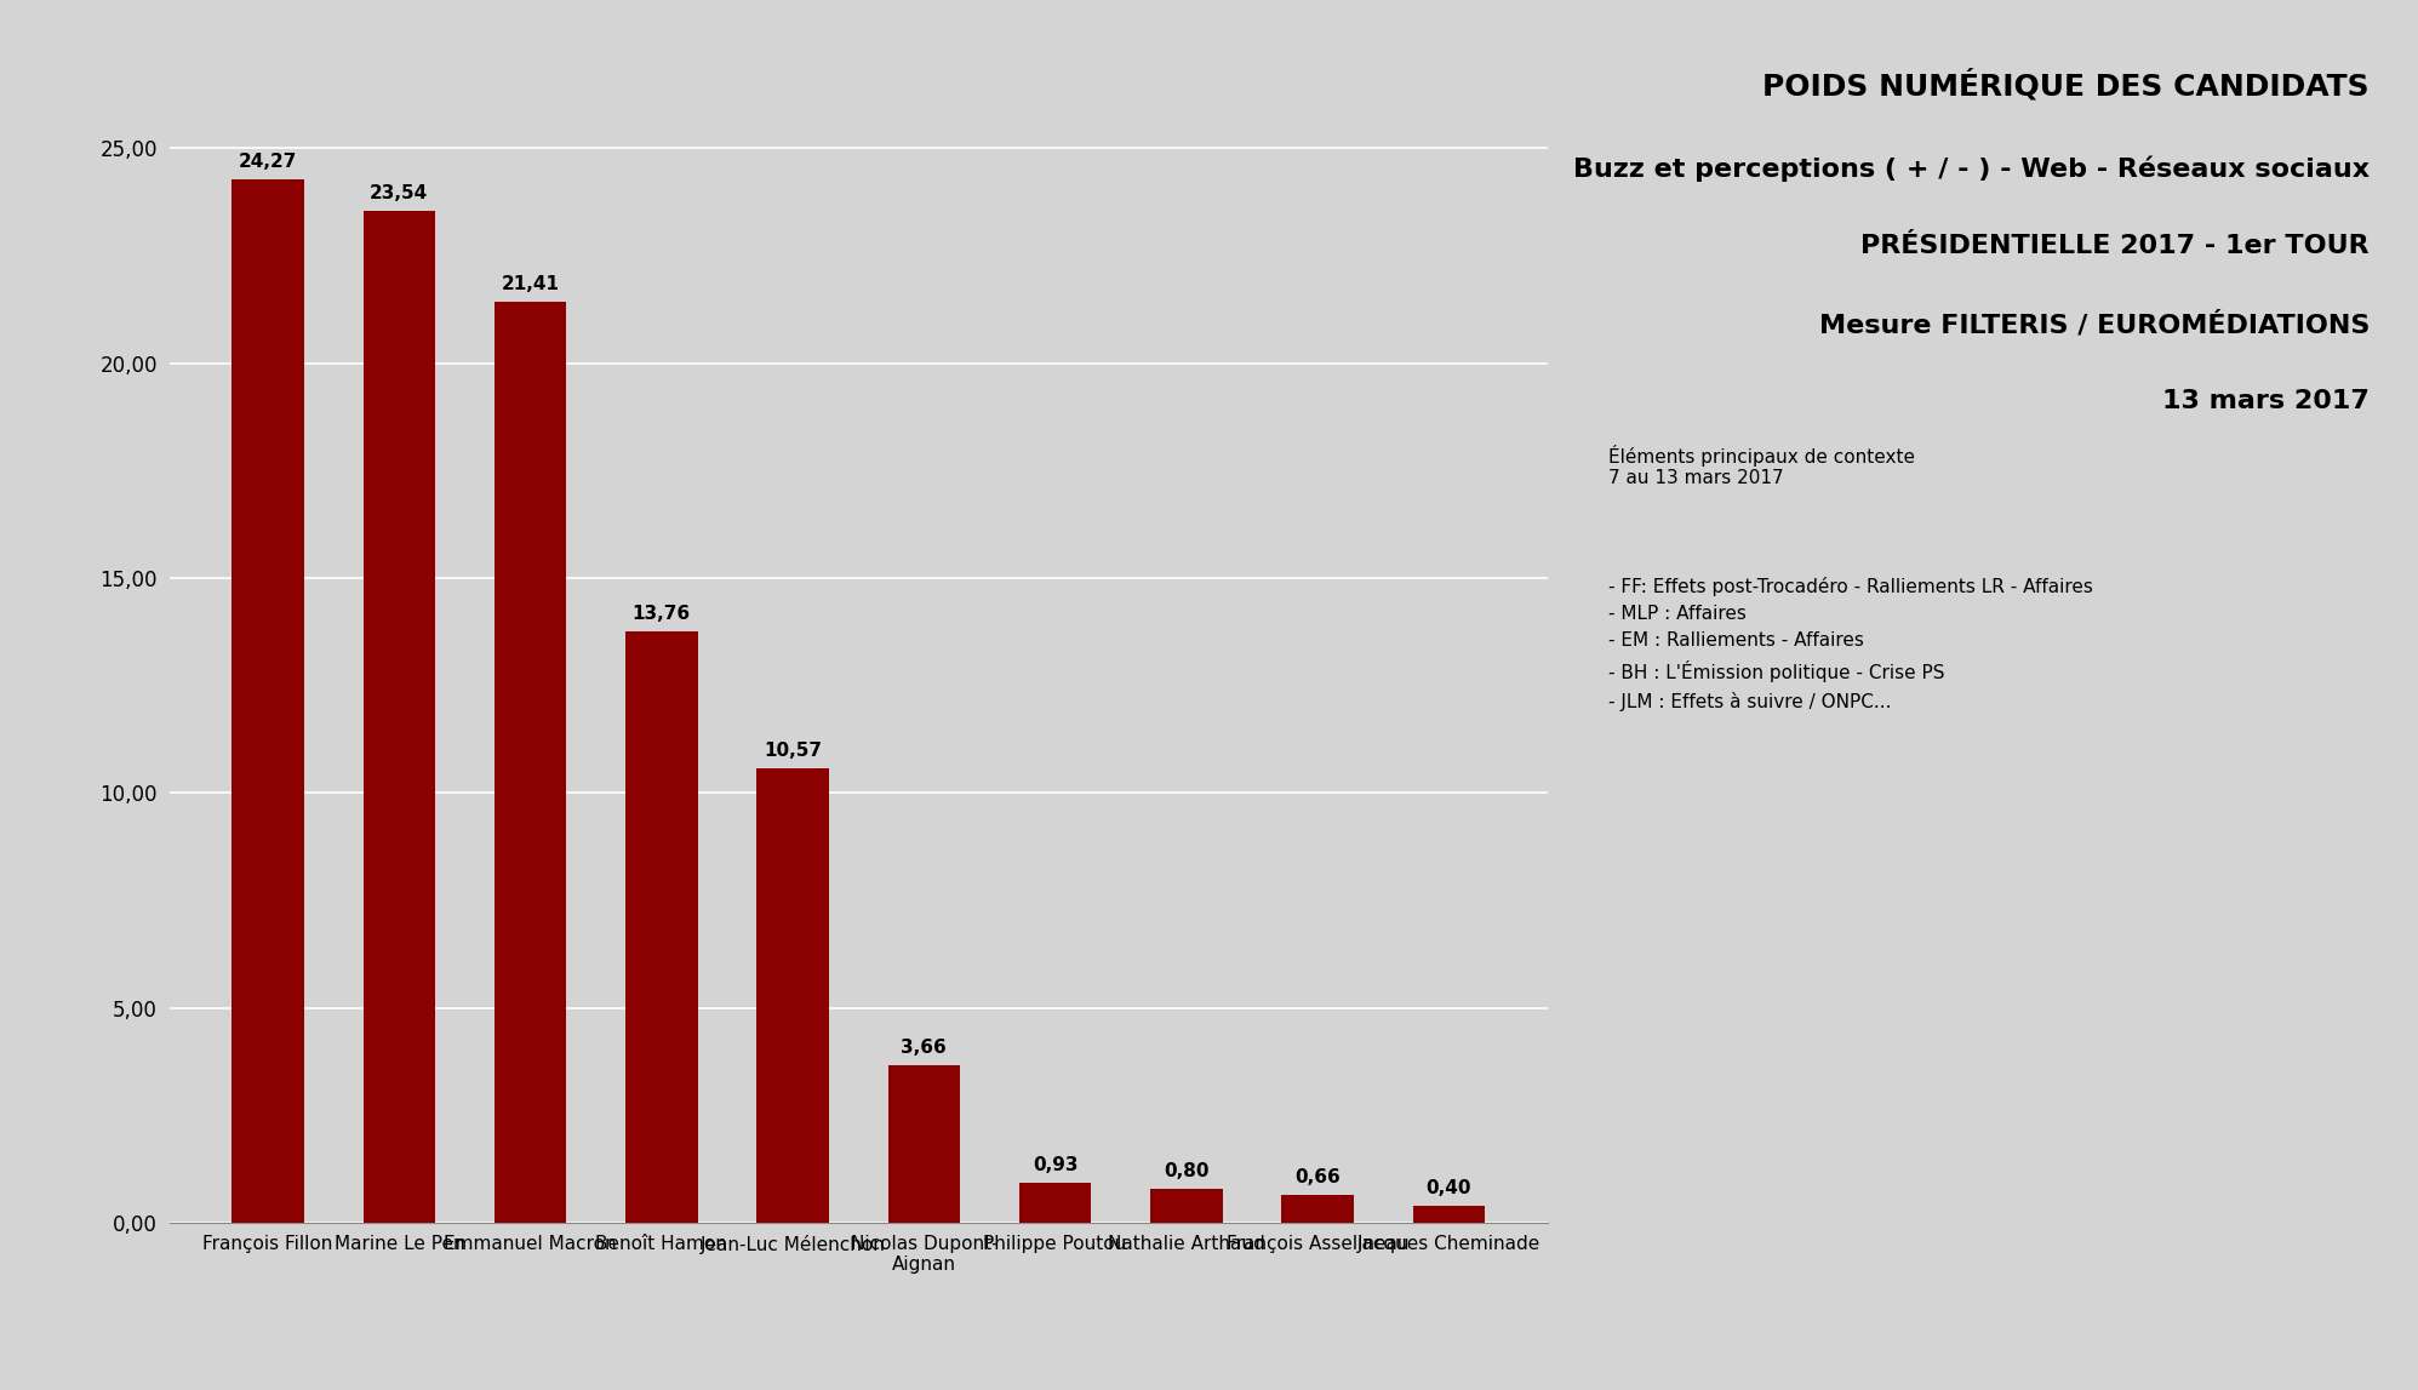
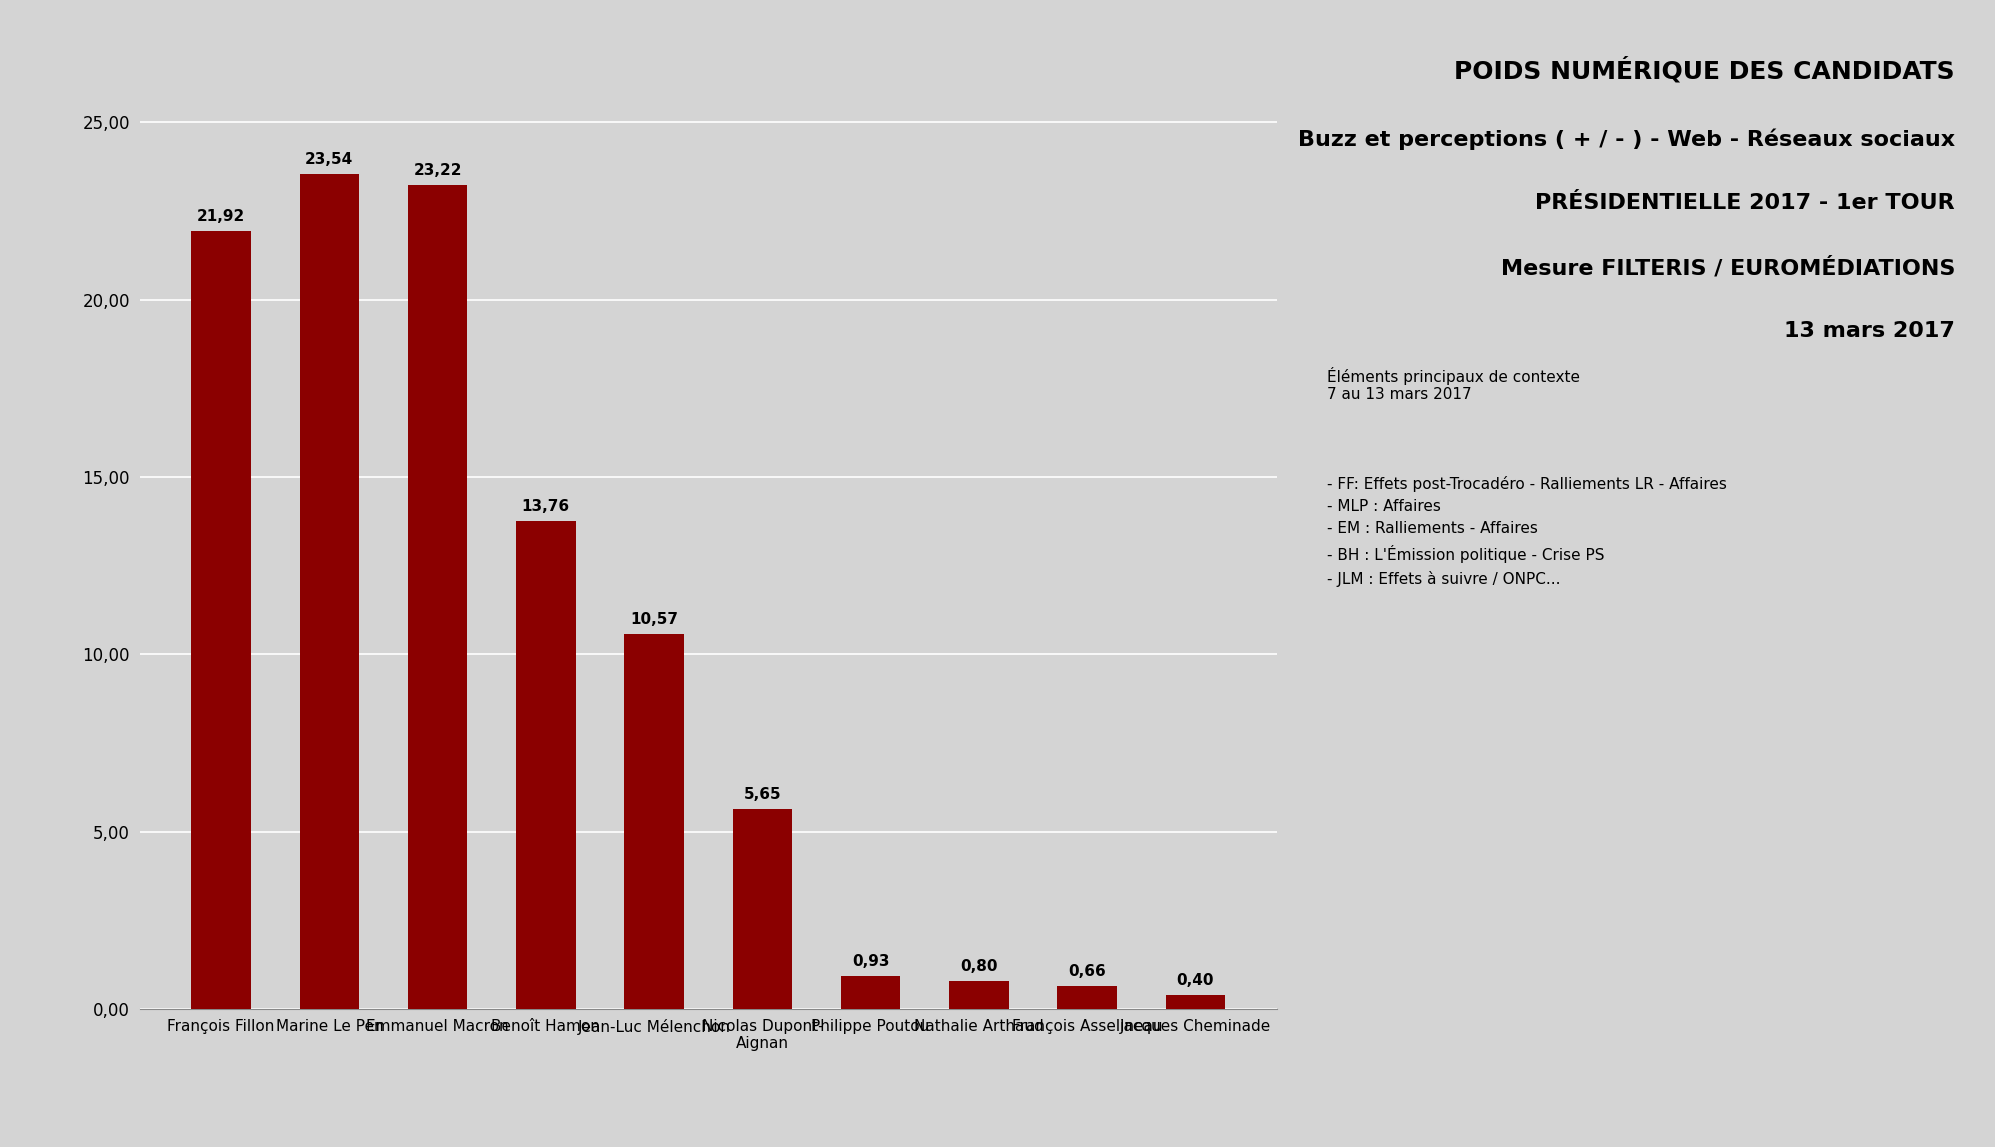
François Fillon: 24,27 -> 21,92
Emmanuel Macron: 21,41 -> 23,22
Nicolas Dupont- Aignan: 3,66 -> 5,65
